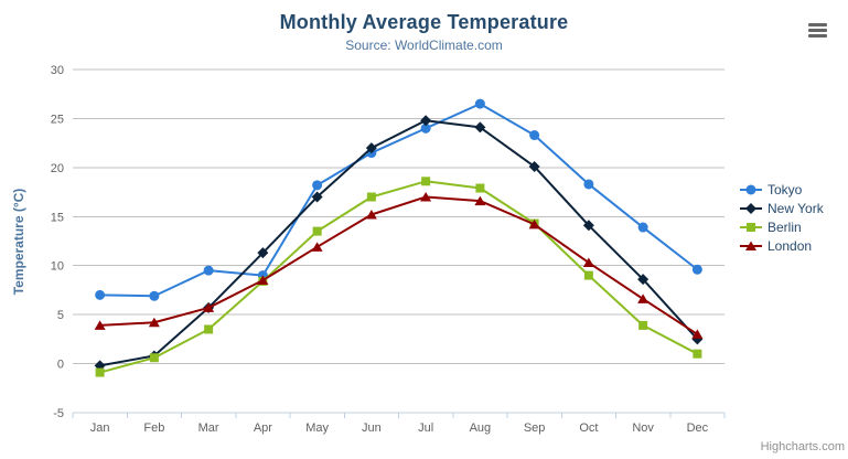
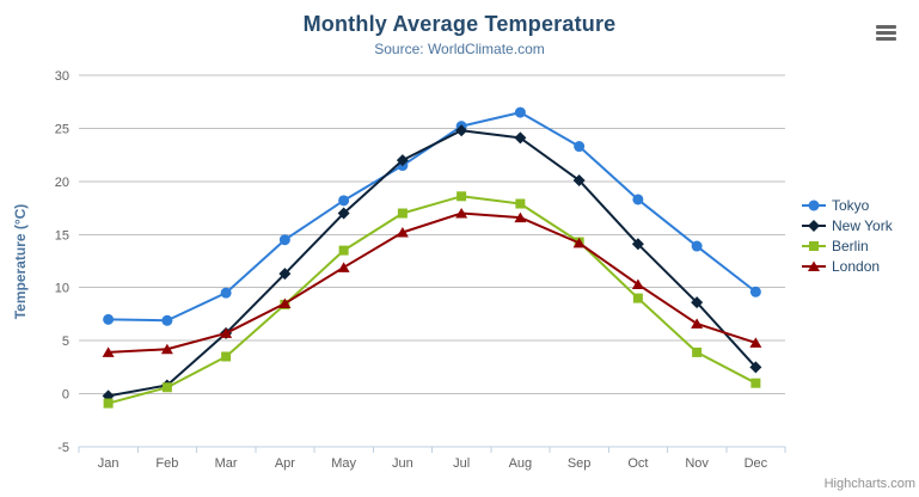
Tokyo/Apr: 9 -> 14
Tokyo/Jul: 24 -> 25
London/Dec: 3 -> 5
